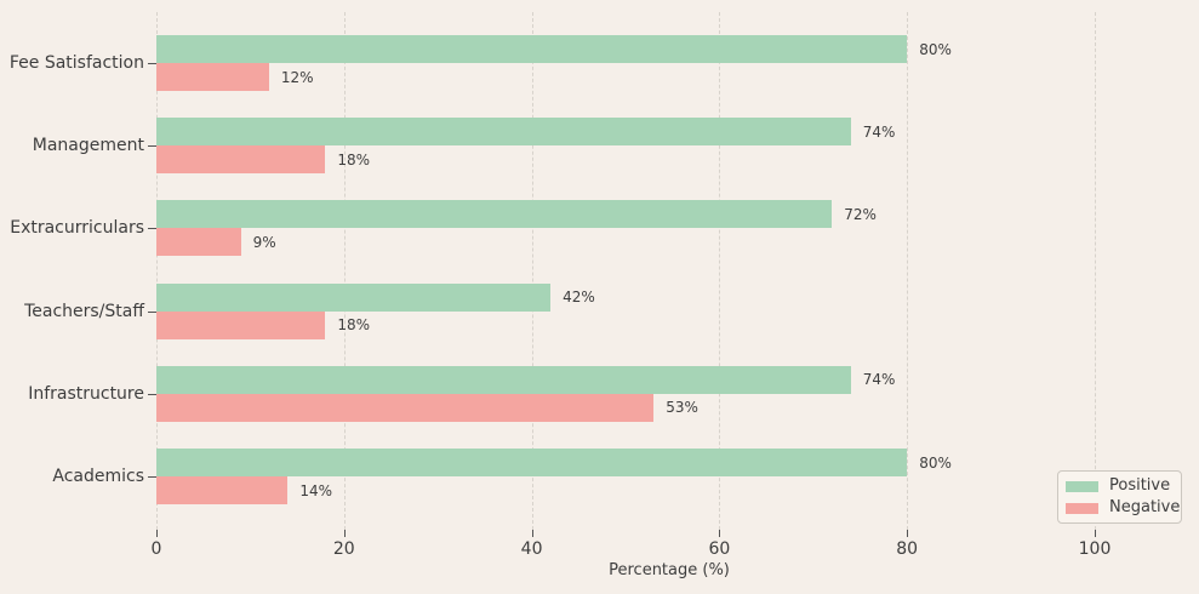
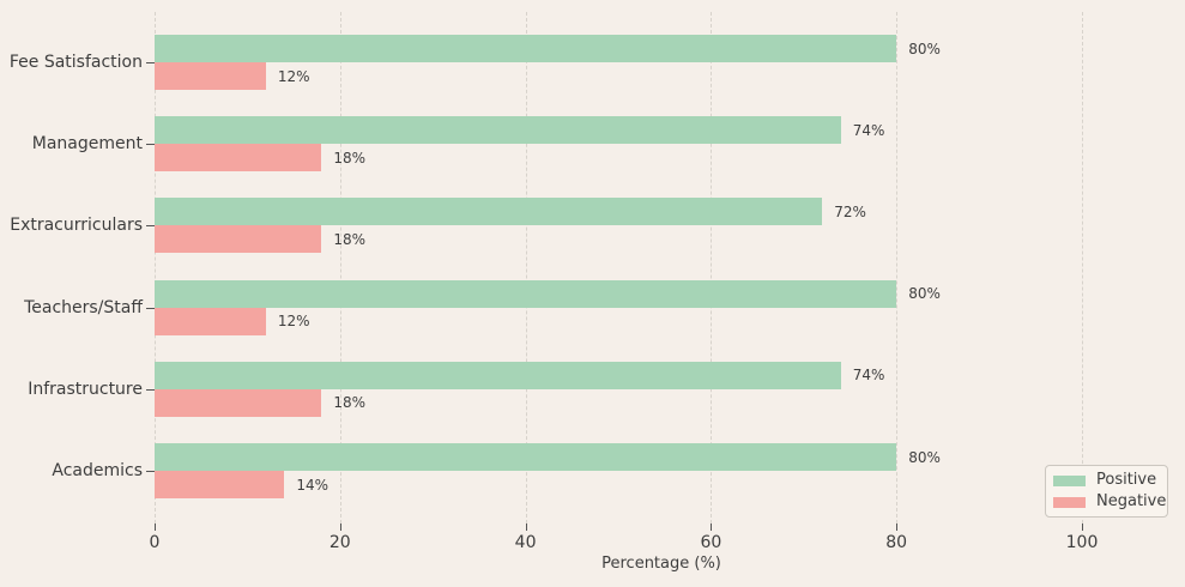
Negative/Extracurriculars: 9% -> 18%
Positive/Teachers/Staff: 42% -> 80%
Negative/Teachers/Staff: 18% -> 12%
Negative/Infrastructure: 53% -> 18%
